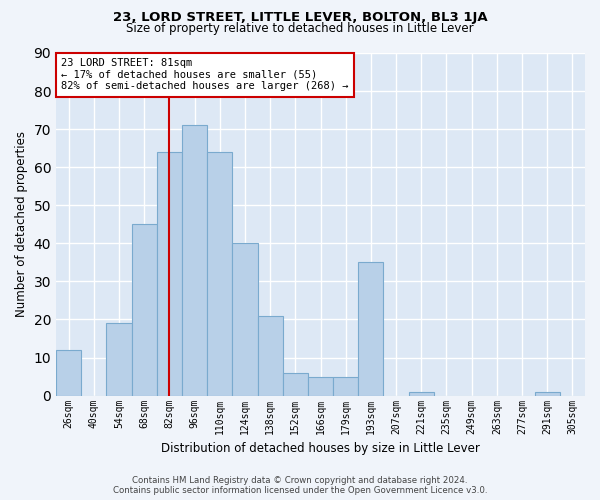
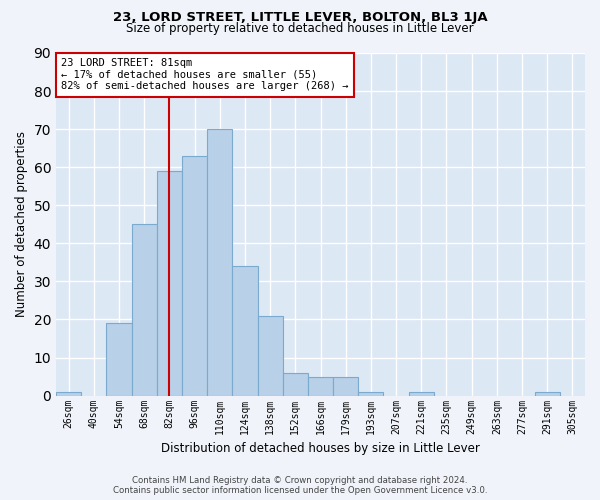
26sqm: 12 -> 1
82sqm: 64 -> 59
96sqm: 71 -> 63
110sqm: 64 -> 70
124sqm: 40 -> 34
193sqm: 35 -> 1
